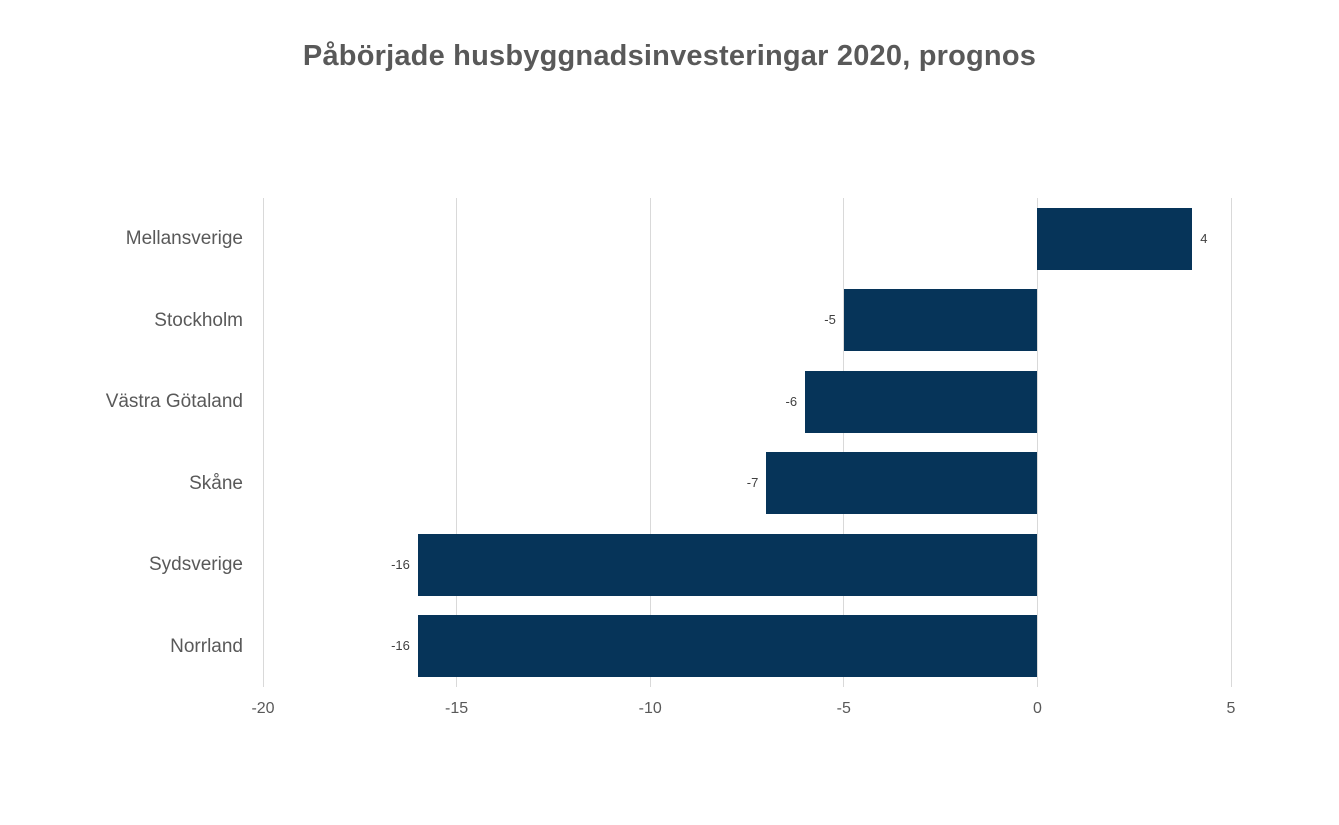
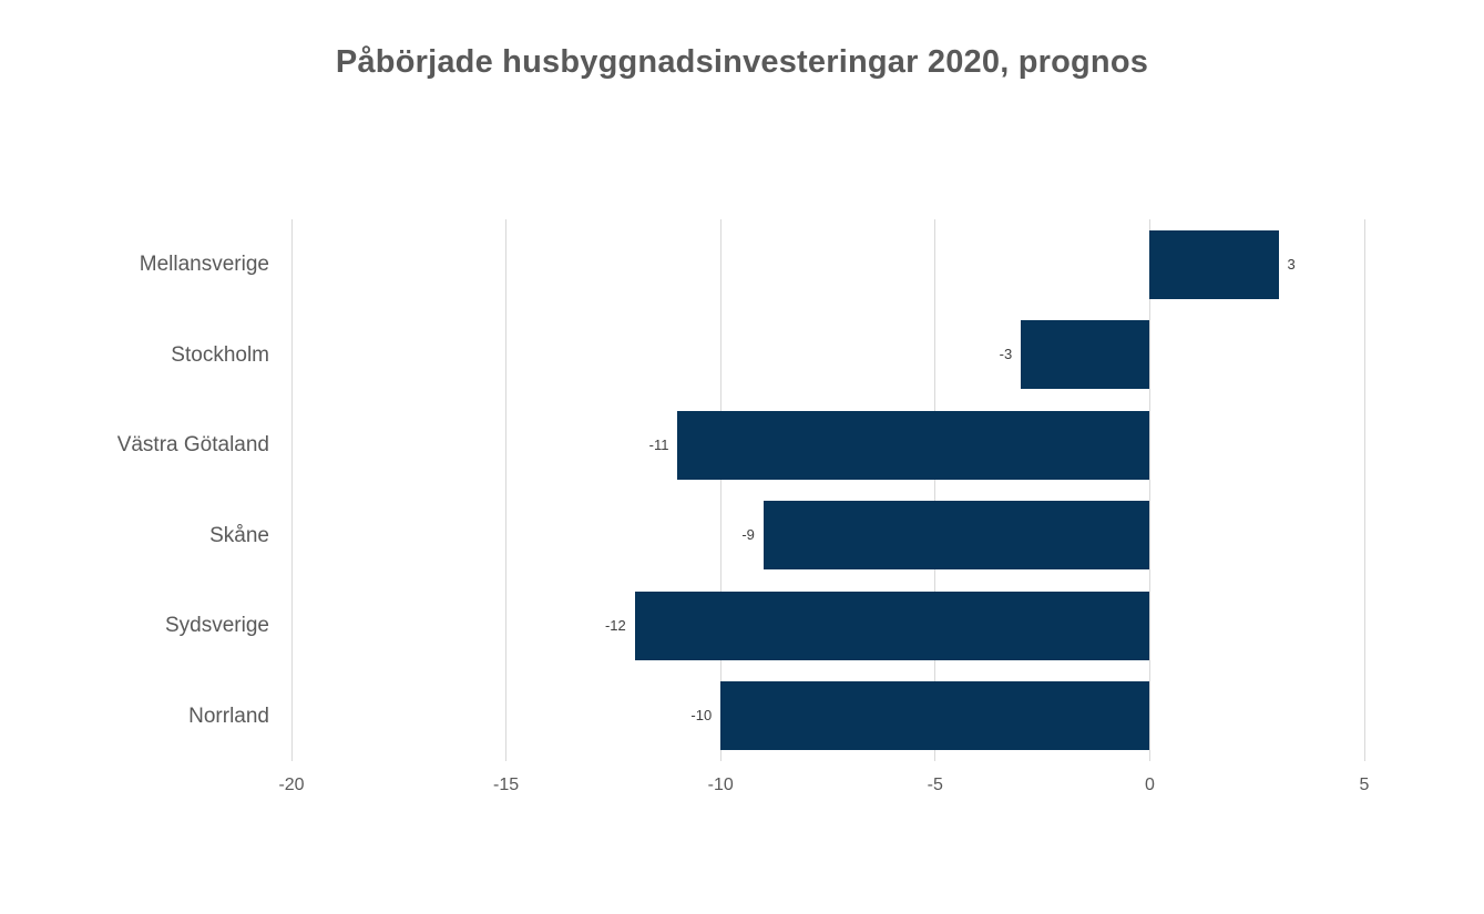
Mellansverige: 4 -> 3
Stockholm: -5 -> -3
Västra Götaland: -6 -> -11
Skåne: -7 -> -9
Sydsverige: -16 -> -12
Norrland: -16 -> -10
